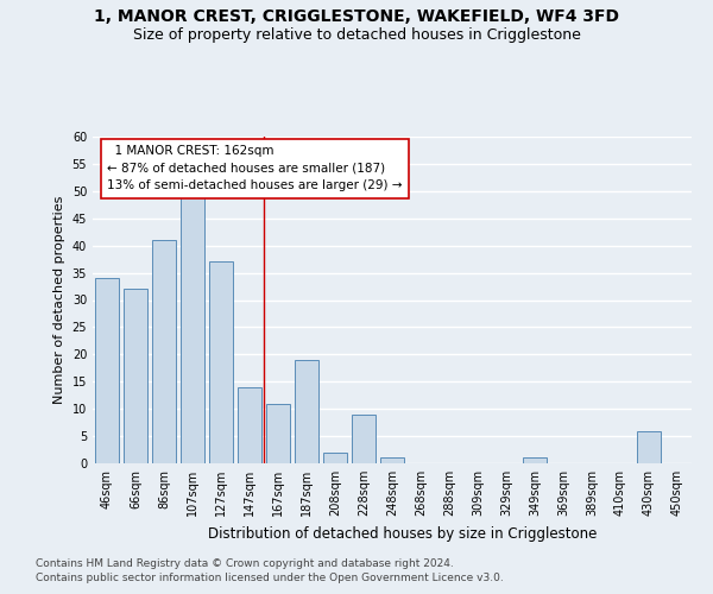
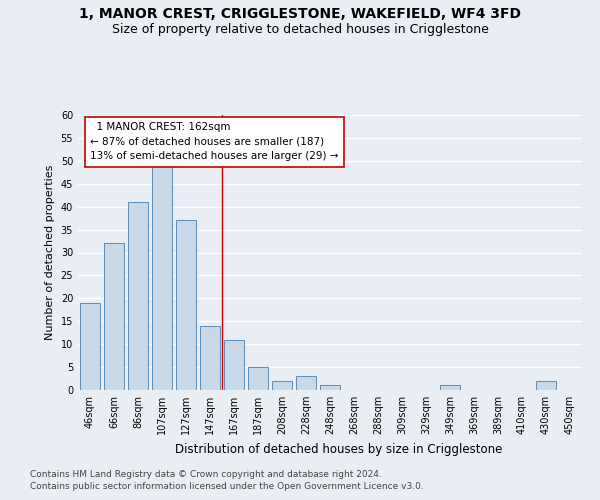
46sqm: 34 -> 19
187sqm: 19 -> 5
228sqm: 9 -> 3
430sqm: 6 -> 2
